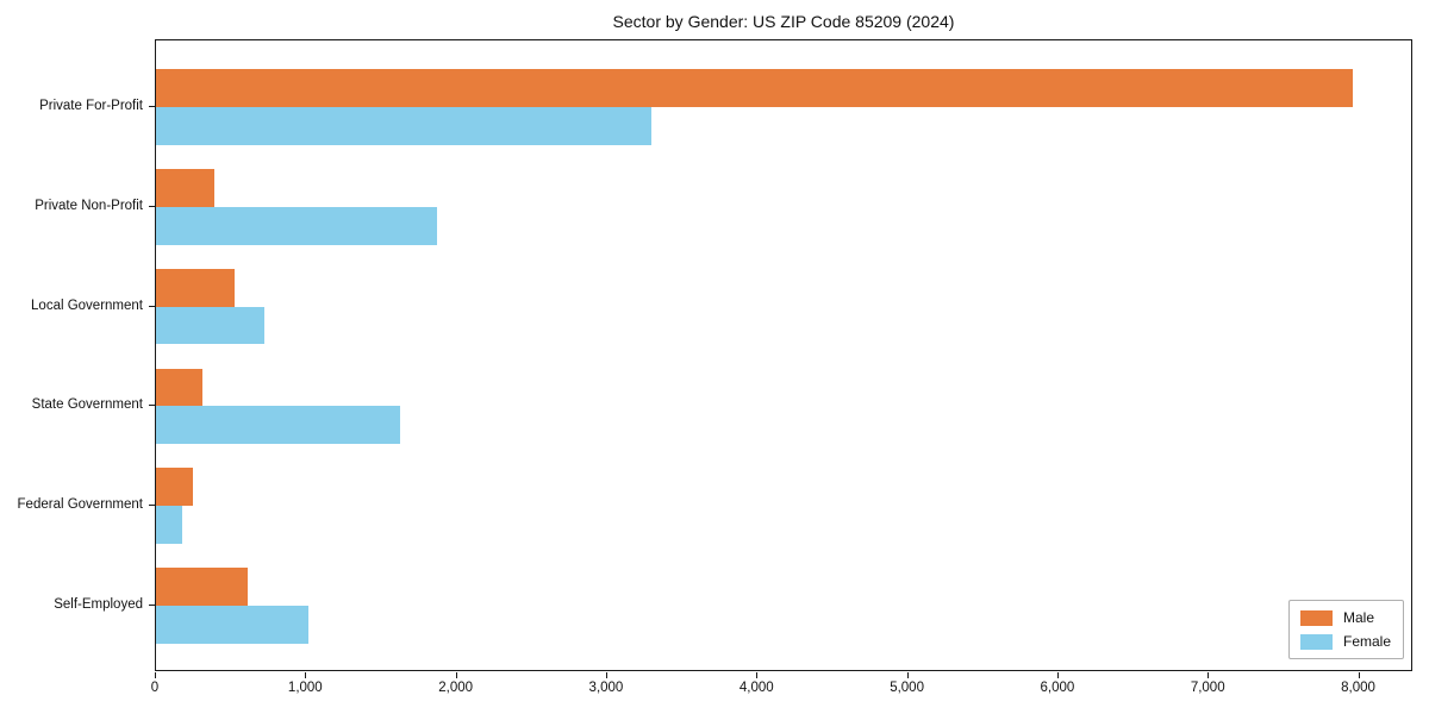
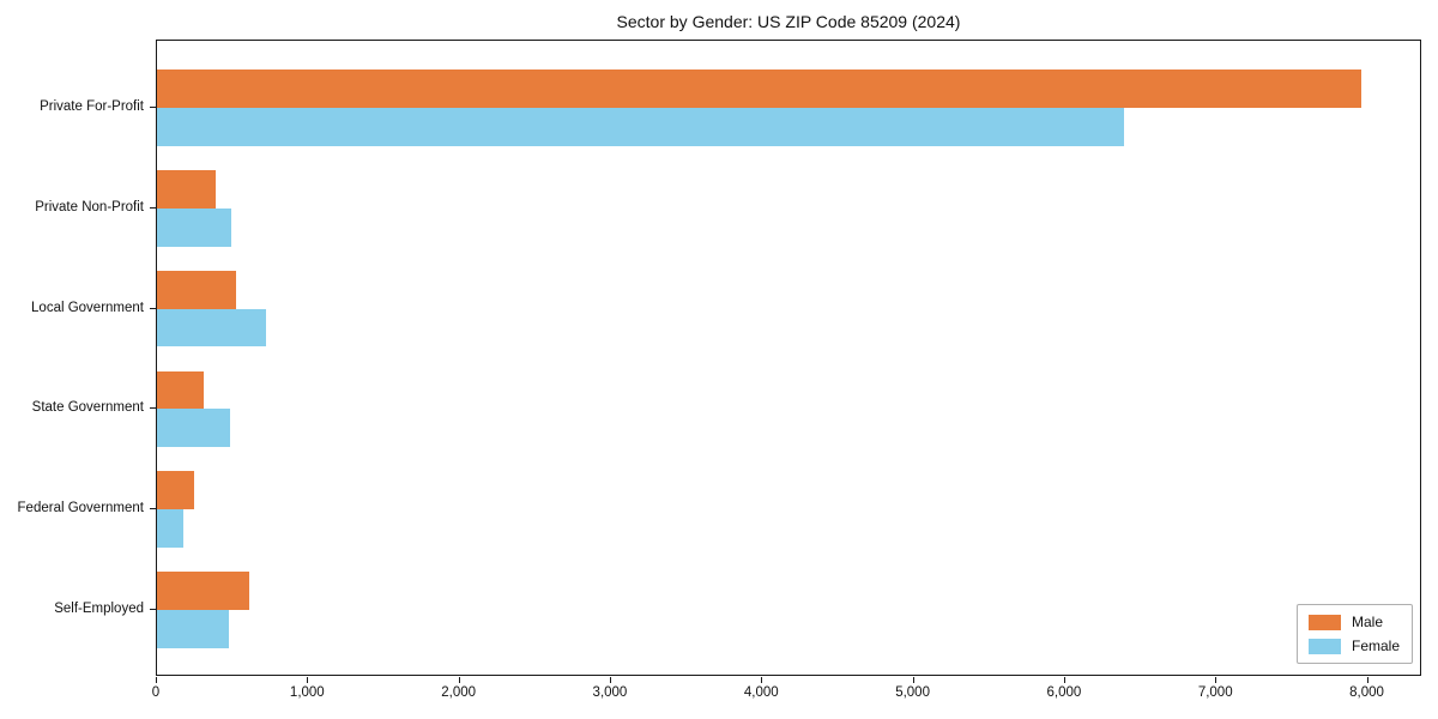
Female/Private For-Profit: 3290 -> 6390
Female/Private Non-Profit: 1870 -> 490
Female/State Government: 1620 -> 480
Female/Self-Employed: 1010 -> 480
